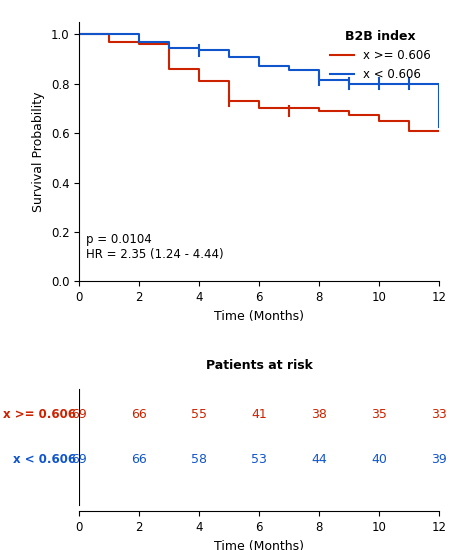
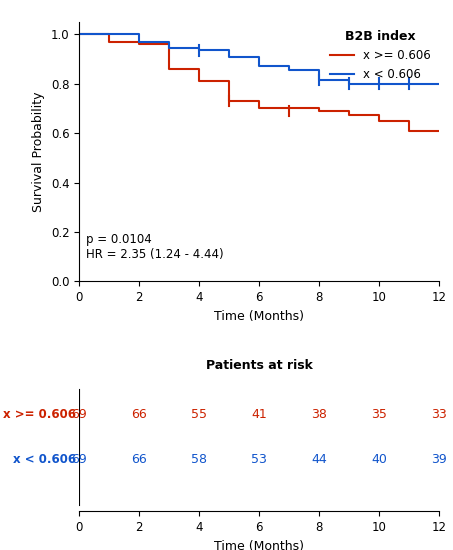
x < 0.606/12: 0.625 -> 0.800
